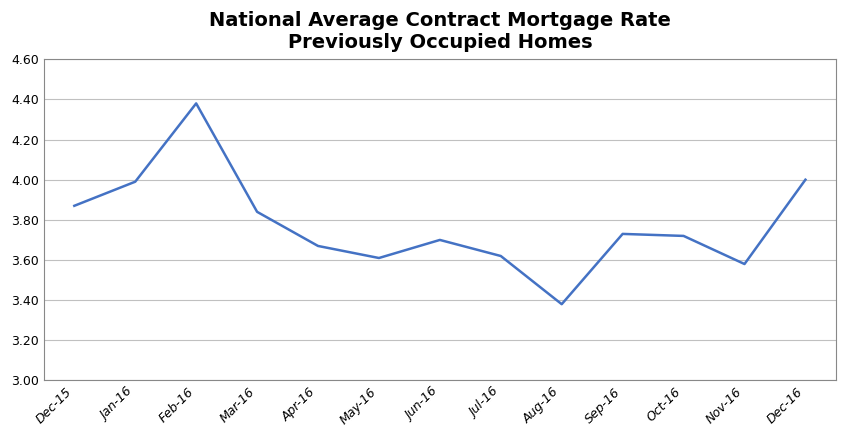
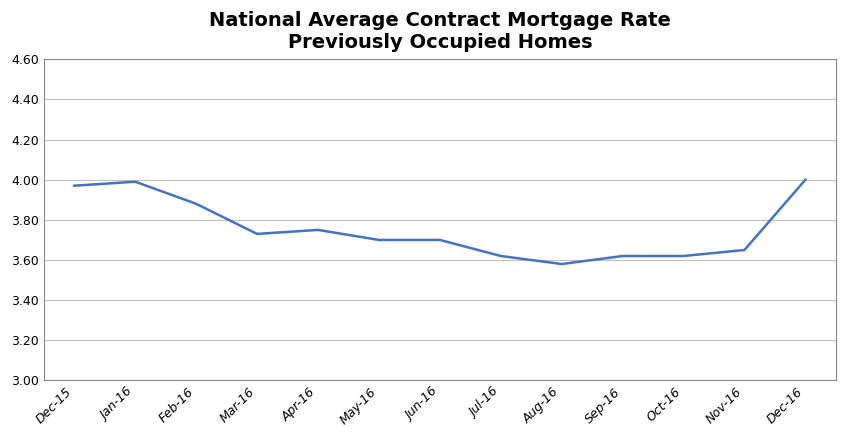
Dec-15: 3.87 -> 3.97
Feb-16: 4.38 -> 3.88
Mar-16: 3.84 -> 3.73
Apr-16: 3.67 -> 3.75
May-16: 3.61 -> 3.70
Aug-16: 3.38 -> 3.58
Sep-16: 3.73 -> 3.62
Oct-16: 3.72 -> 3.62
Nov-16: 3.58 -> 3.65
